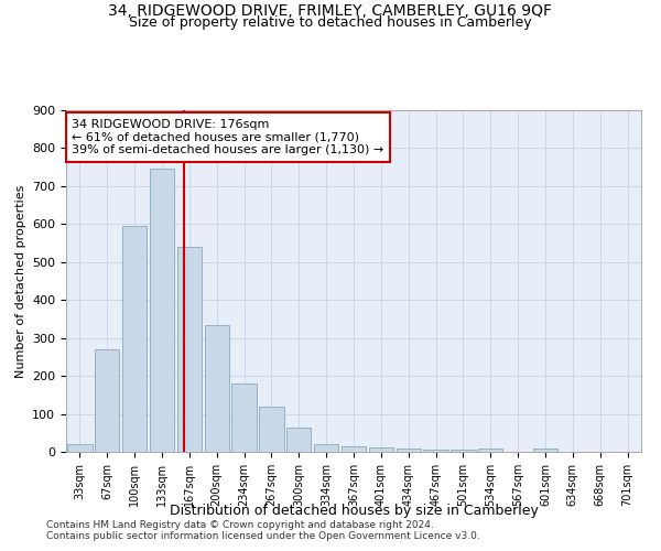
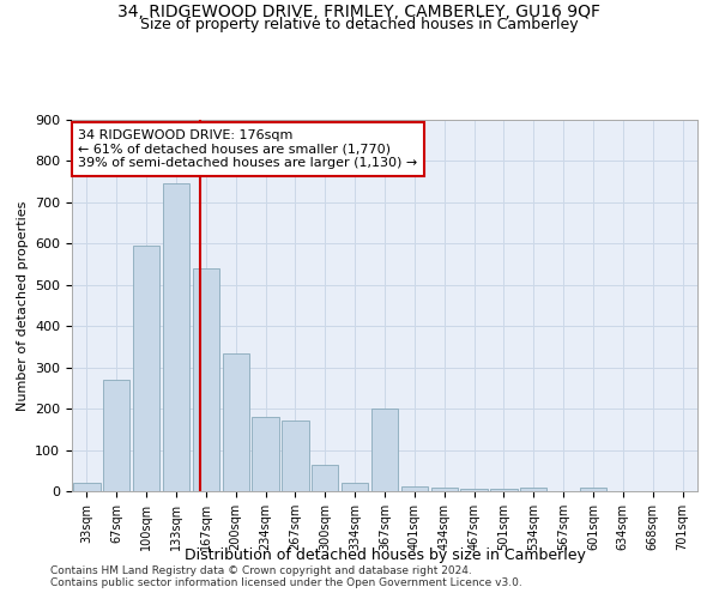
267sqm: 120 -> 170
367sqm: 15 -> 200
